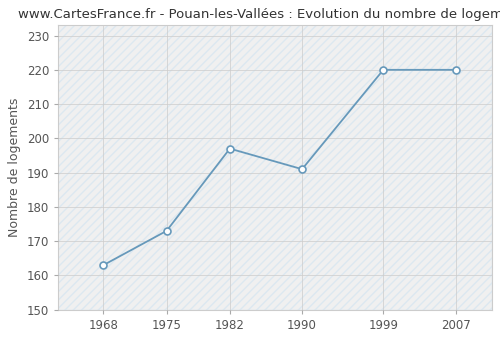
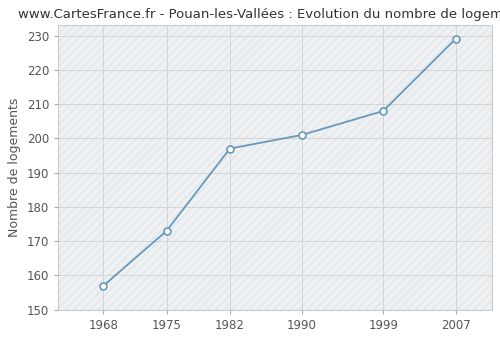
1968: 163 -> 157
1990: 191 -> 201
1999: 220 -> 208
2007: 220 -> 229
